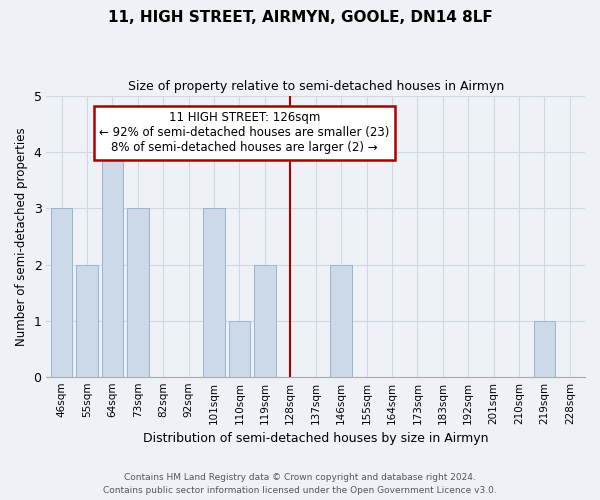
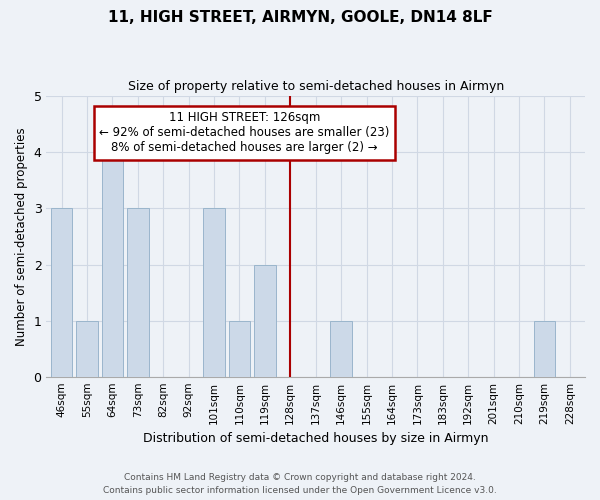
55sqm: 2 -> 1
146sqm: 2 -> 1
